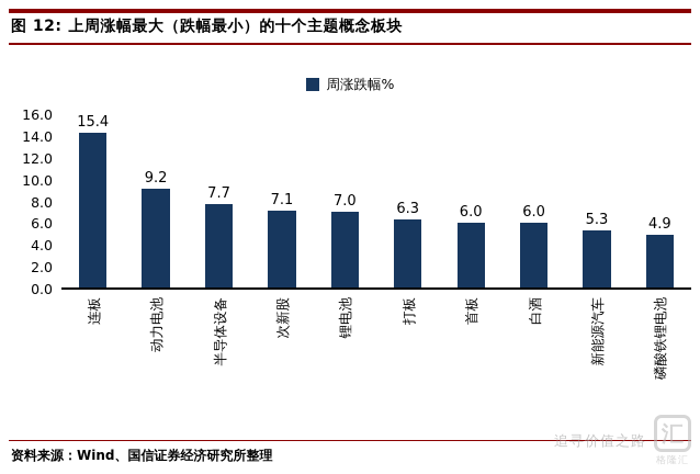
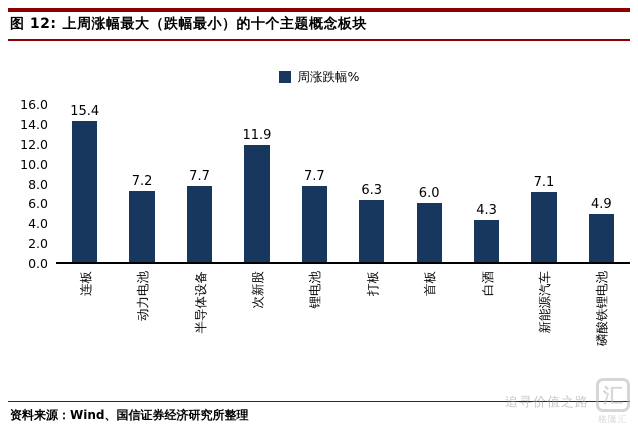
动力电池: 9.2 -> 7.2
次新股: 7.1 -> 11.9
锂电池: 7.0 -> 7.7
白酒: 6.0 -> 4.3
新能源汽车: 5.3 -> 7.1
